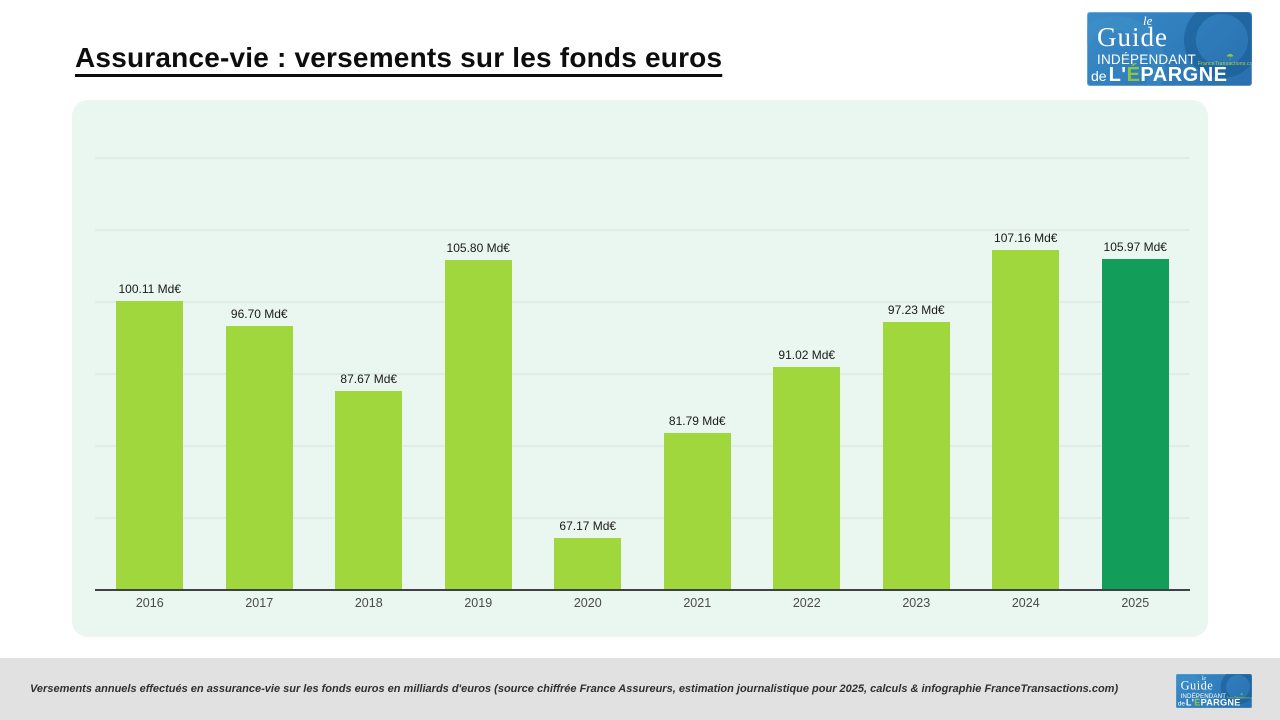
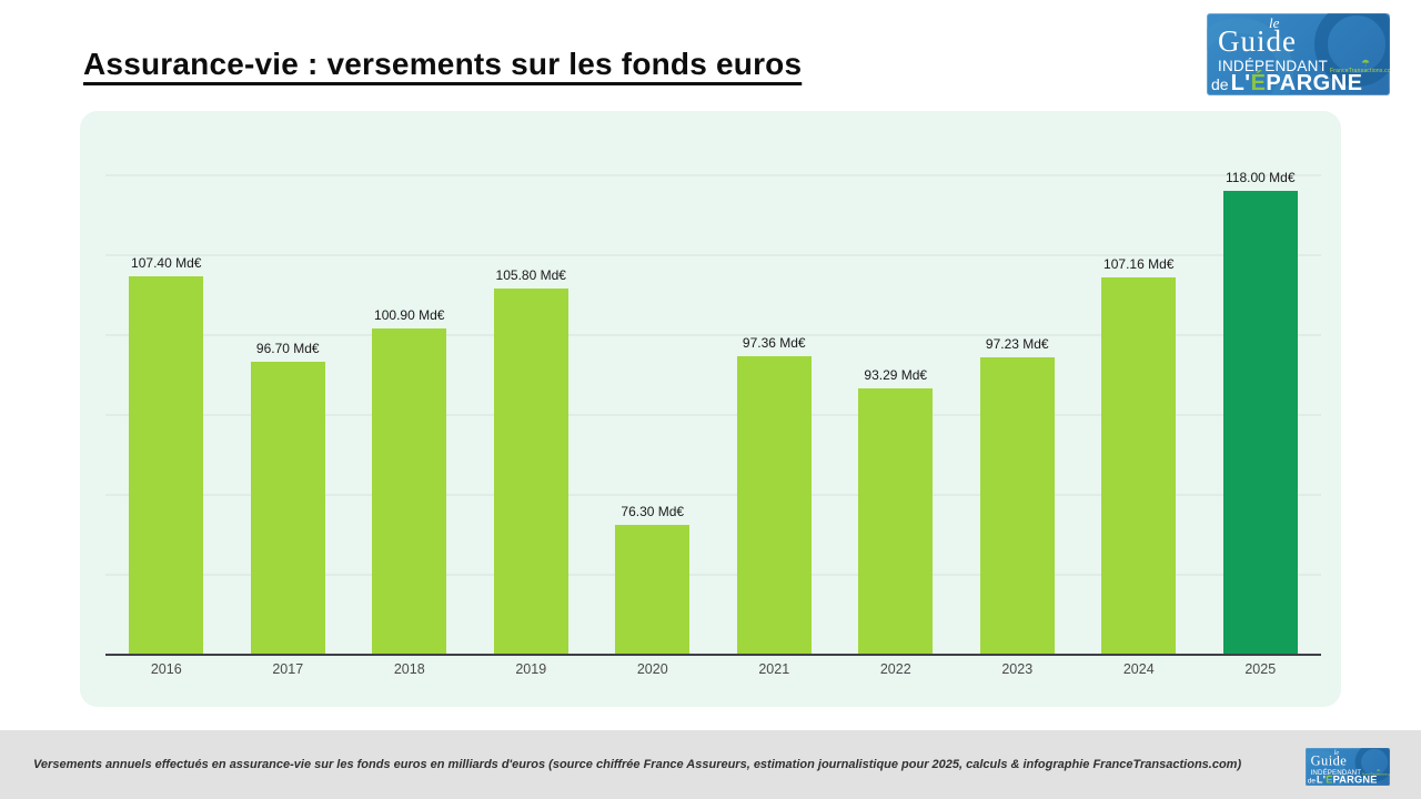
2016: 100.11 -> 107.40
2018: 87.67 -> 100.90
2020: 67.17 -> 76.30
2021: 81.79 -> 97.36
2022: 91.02 -> 93.29
2025: 105.97 -> 118.00
